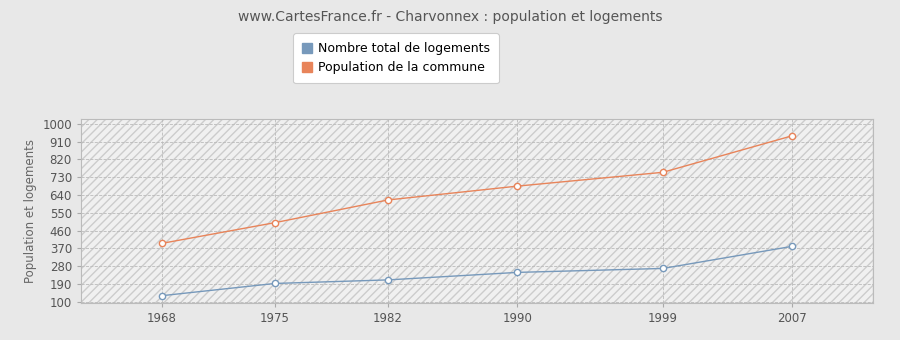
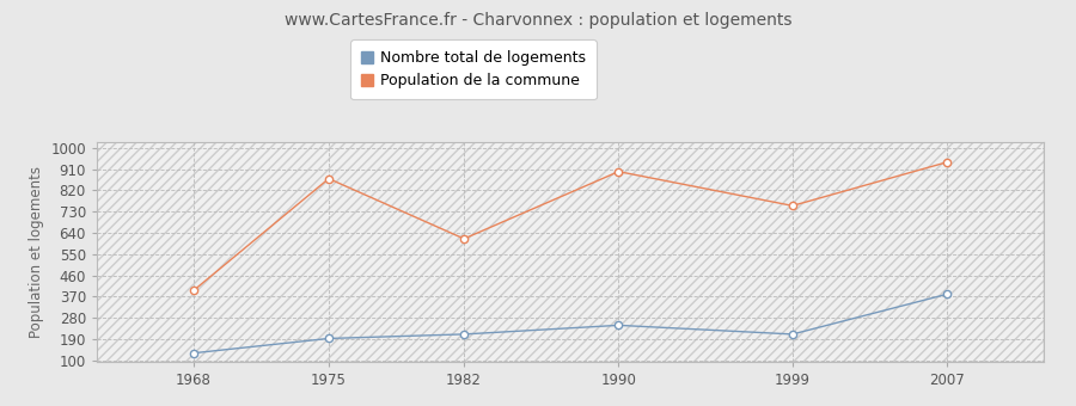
Population de la commune/1975: 500 -> 870
Population de la commune/1990: 680 -> 900
Nombre total de logements/1999: 270 -> 210
